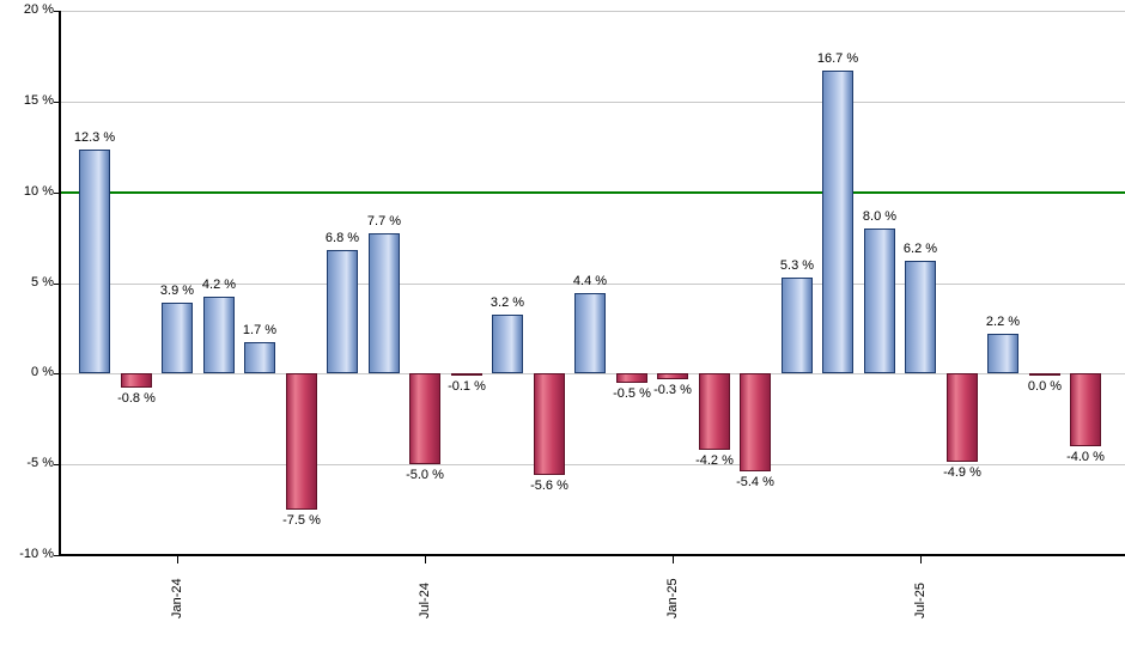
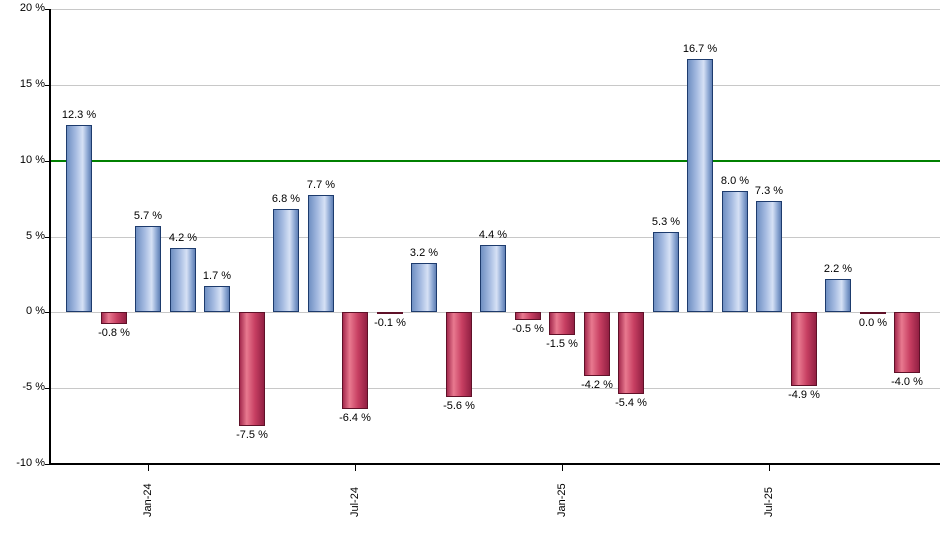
Jan-24: 3.9 -> 5.7
Jul-24: -5.0 -> -6.4
Jan-25: -0.3 -> -1.5
Jul-25: 6.2 -> 7.3
